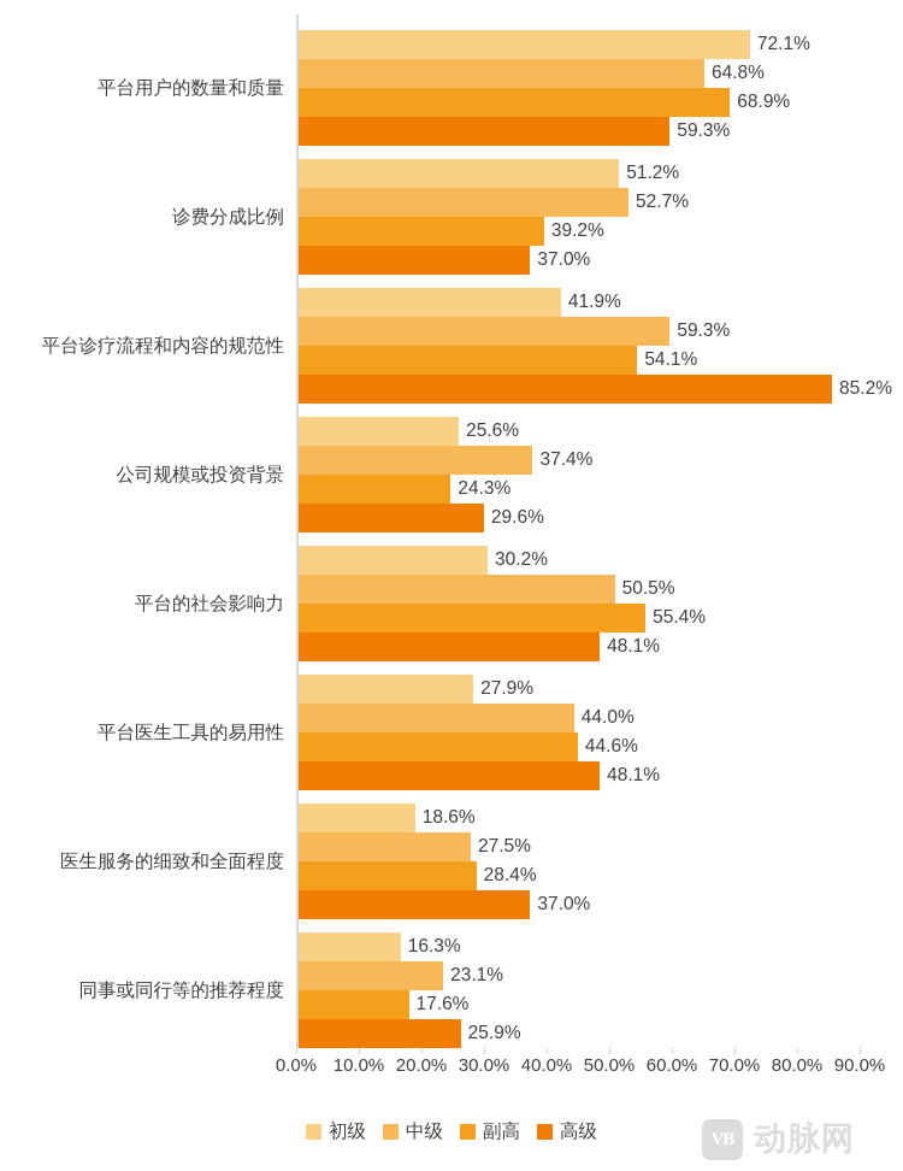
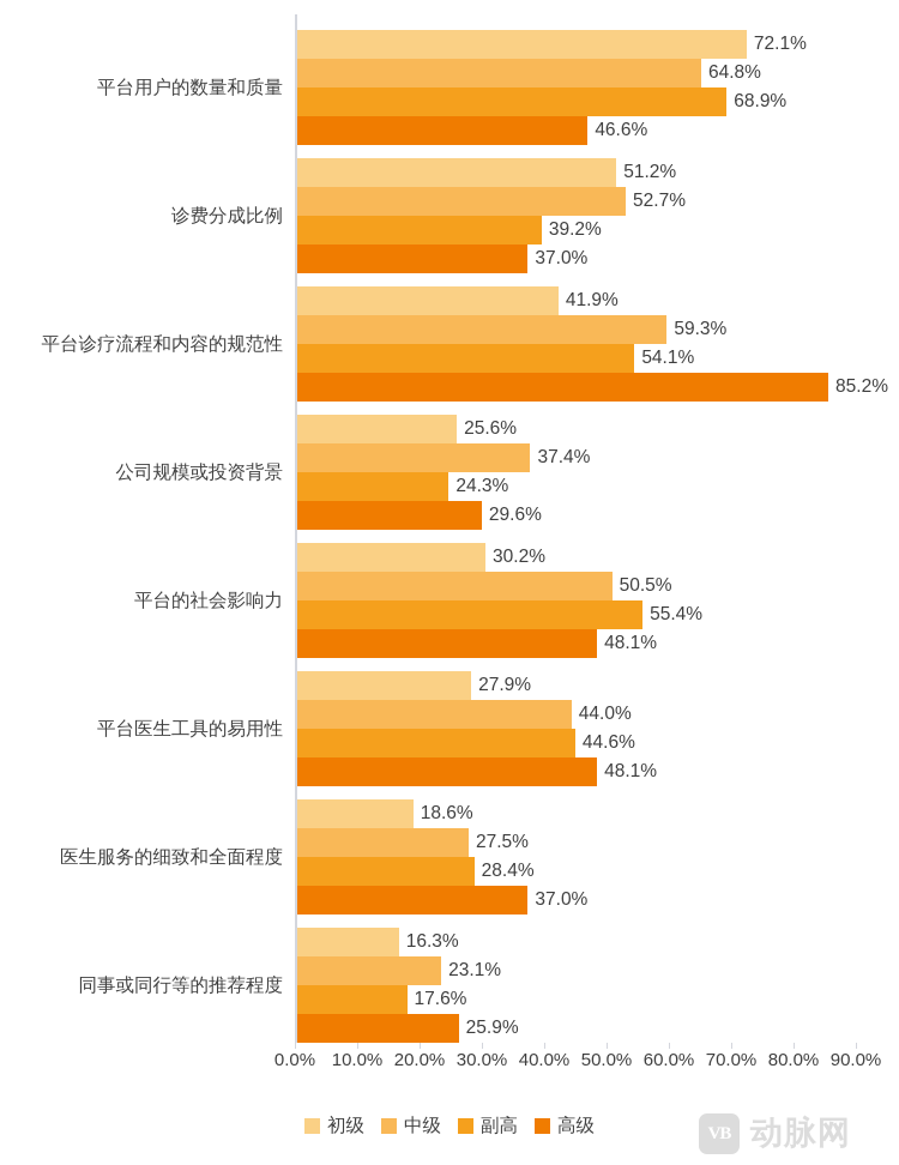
高级/平台用户的数量和质量: 59.3% -> 46.6%
